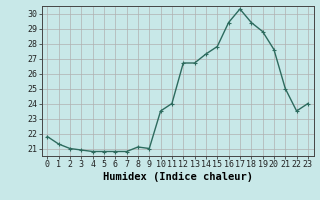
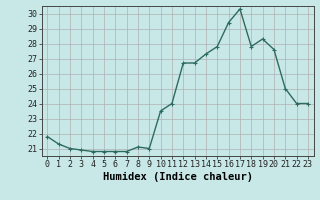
18: 29.4 -> 27.8
19: 28.8 -> 28.3
22: 23.5 -> 24.0
